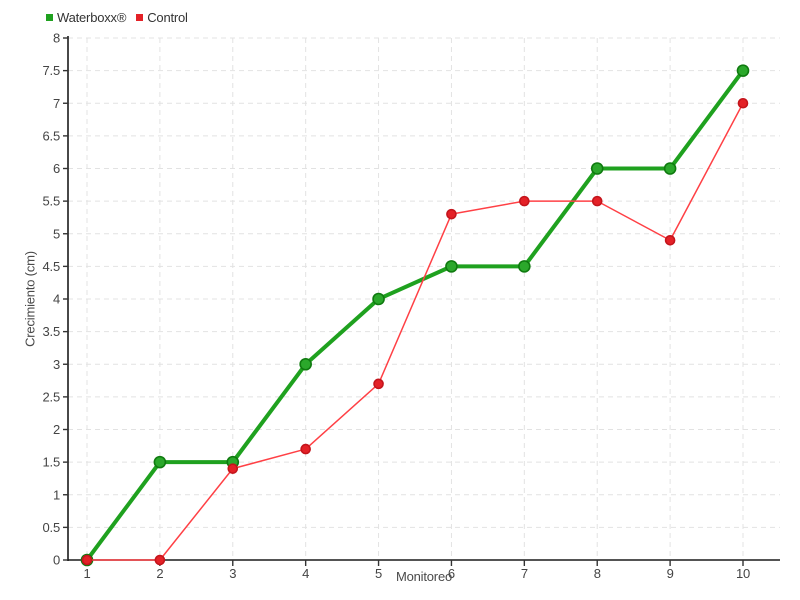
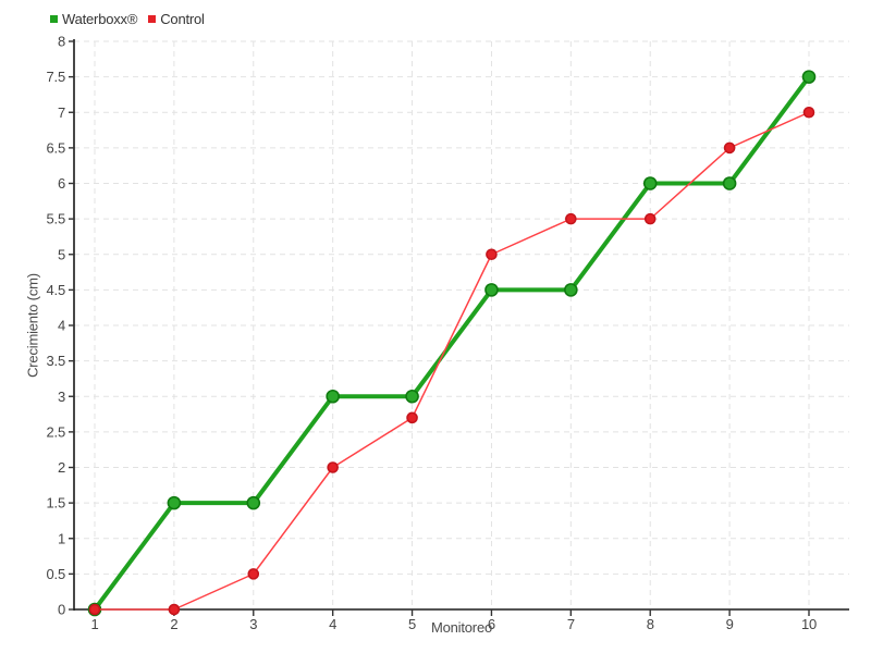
Control/3: 1.4 -> 0.5
Control/4: 1.7 -> 2.0
Waterboxx®/5: 4.0 -> 3.0
Control/6: 5.3 -> 5.0
Control/9: 4.9 -> 6.5
